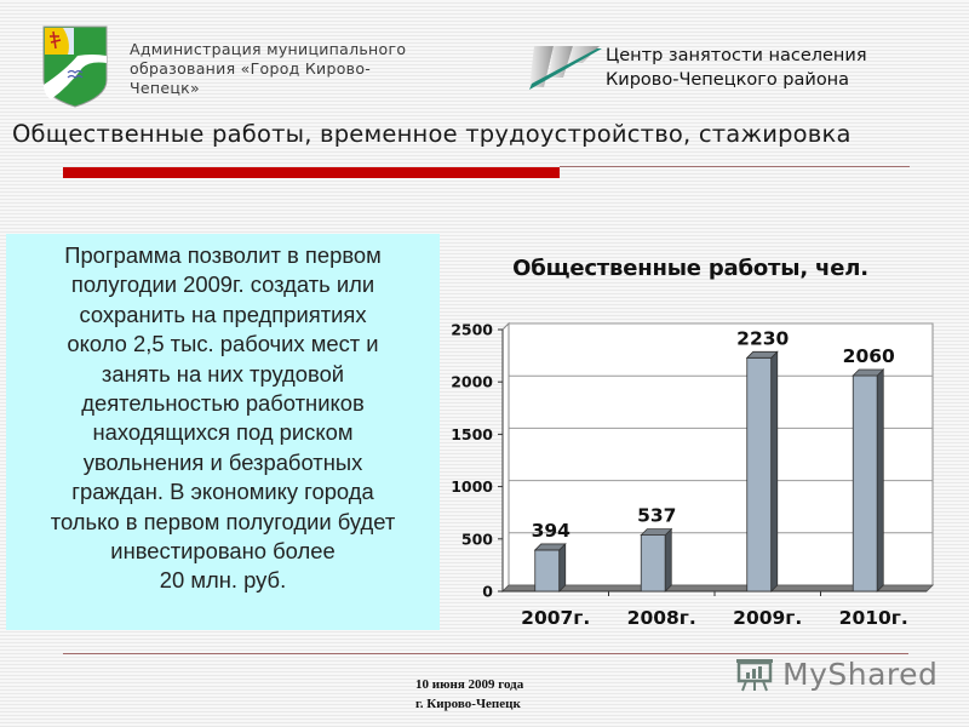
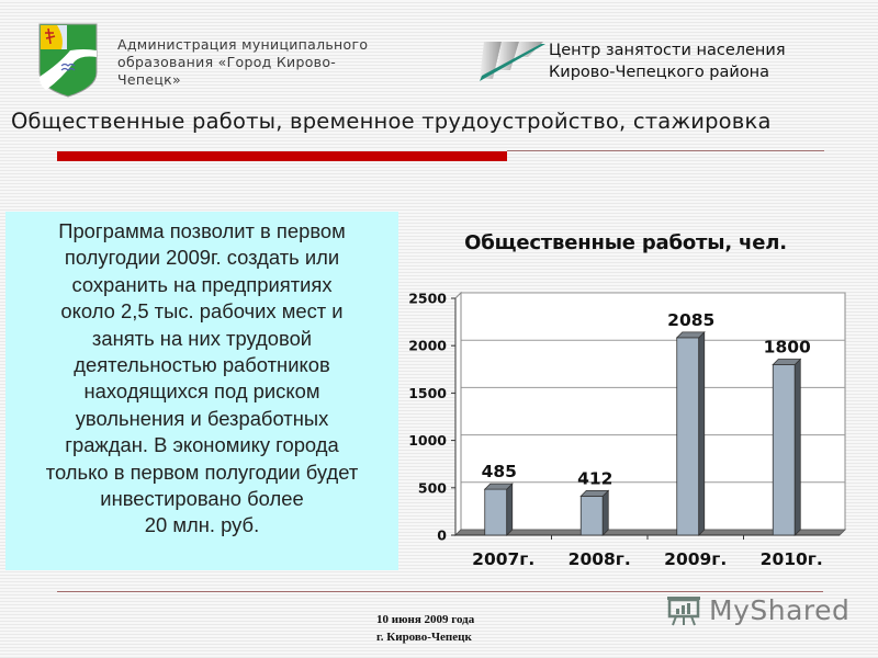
2007г.: 394 -> 485
2008г.: 537 -> 412
2009г.: 2230 -> 2085
2010г.: 2060 -> 1800
